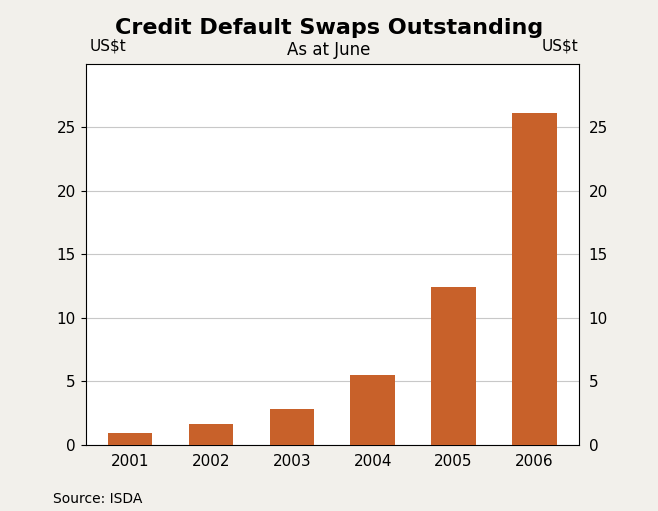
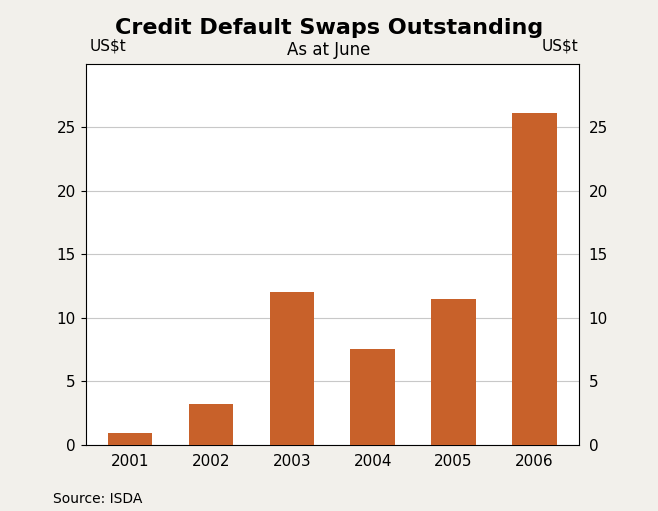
2002: 1.6 -> 3.2
2003: 2.8 -> 12.0
2004: 5.5 -> 7.5
2005: 12.4 -> 11.5
